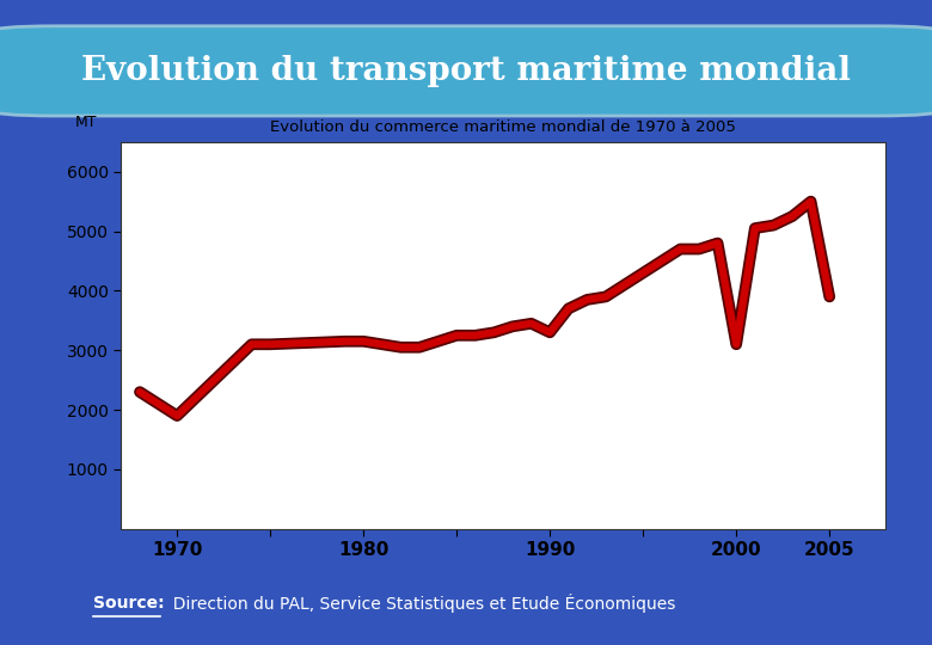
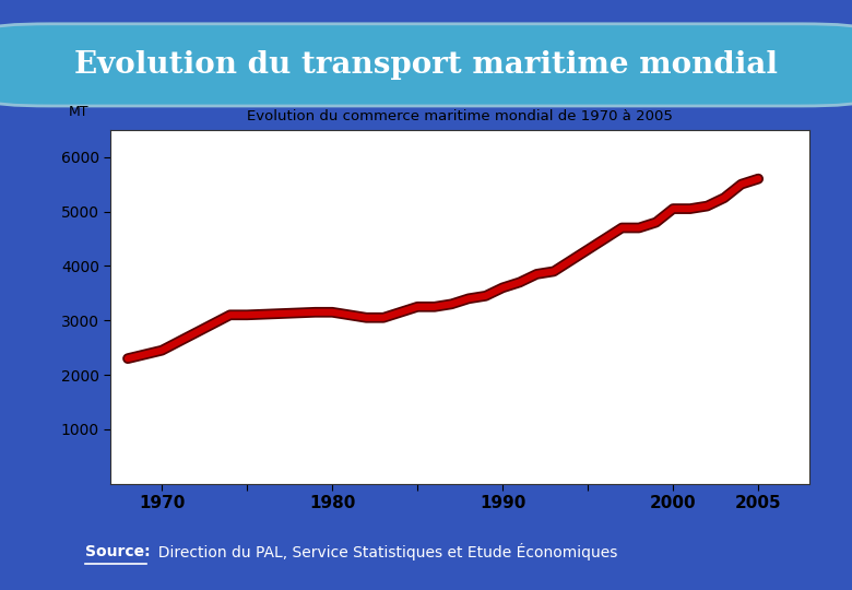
1970: 1900 -> 2450
1990: 3300 -> 3600
2000: 3100 -> 5050
2005: 3900 -> 5600
